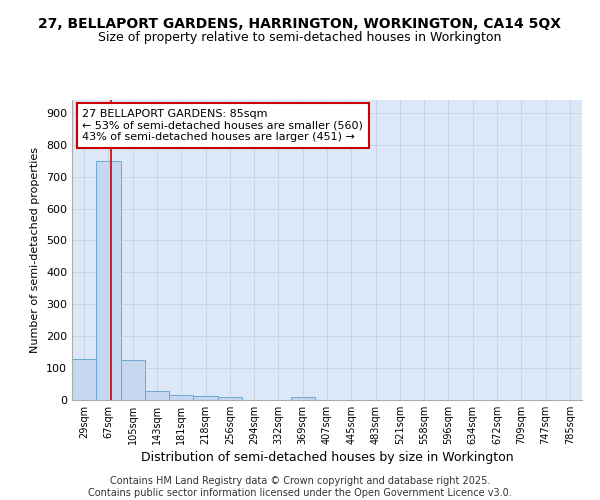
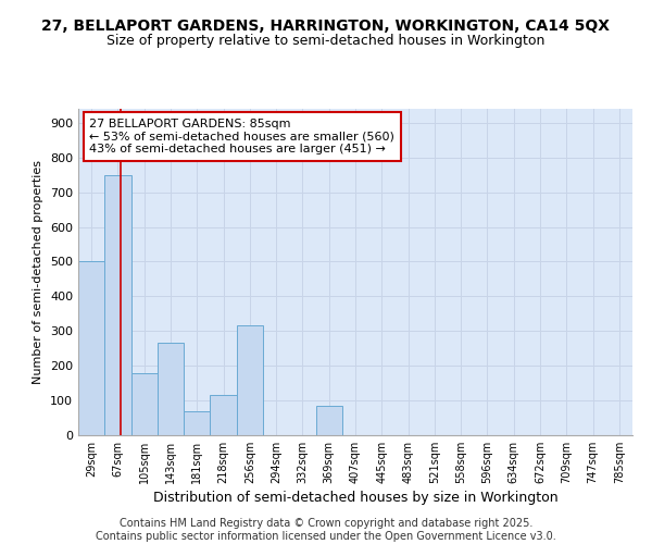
29sqm: 130 -> 500
105sqm: 125 -> 180
143sqm: 28 -> 265
181sqm: 15 -> 70
218sqm: 13 -> 115
256sqm: 8 -> 315
369sqm: 8 -> 85
